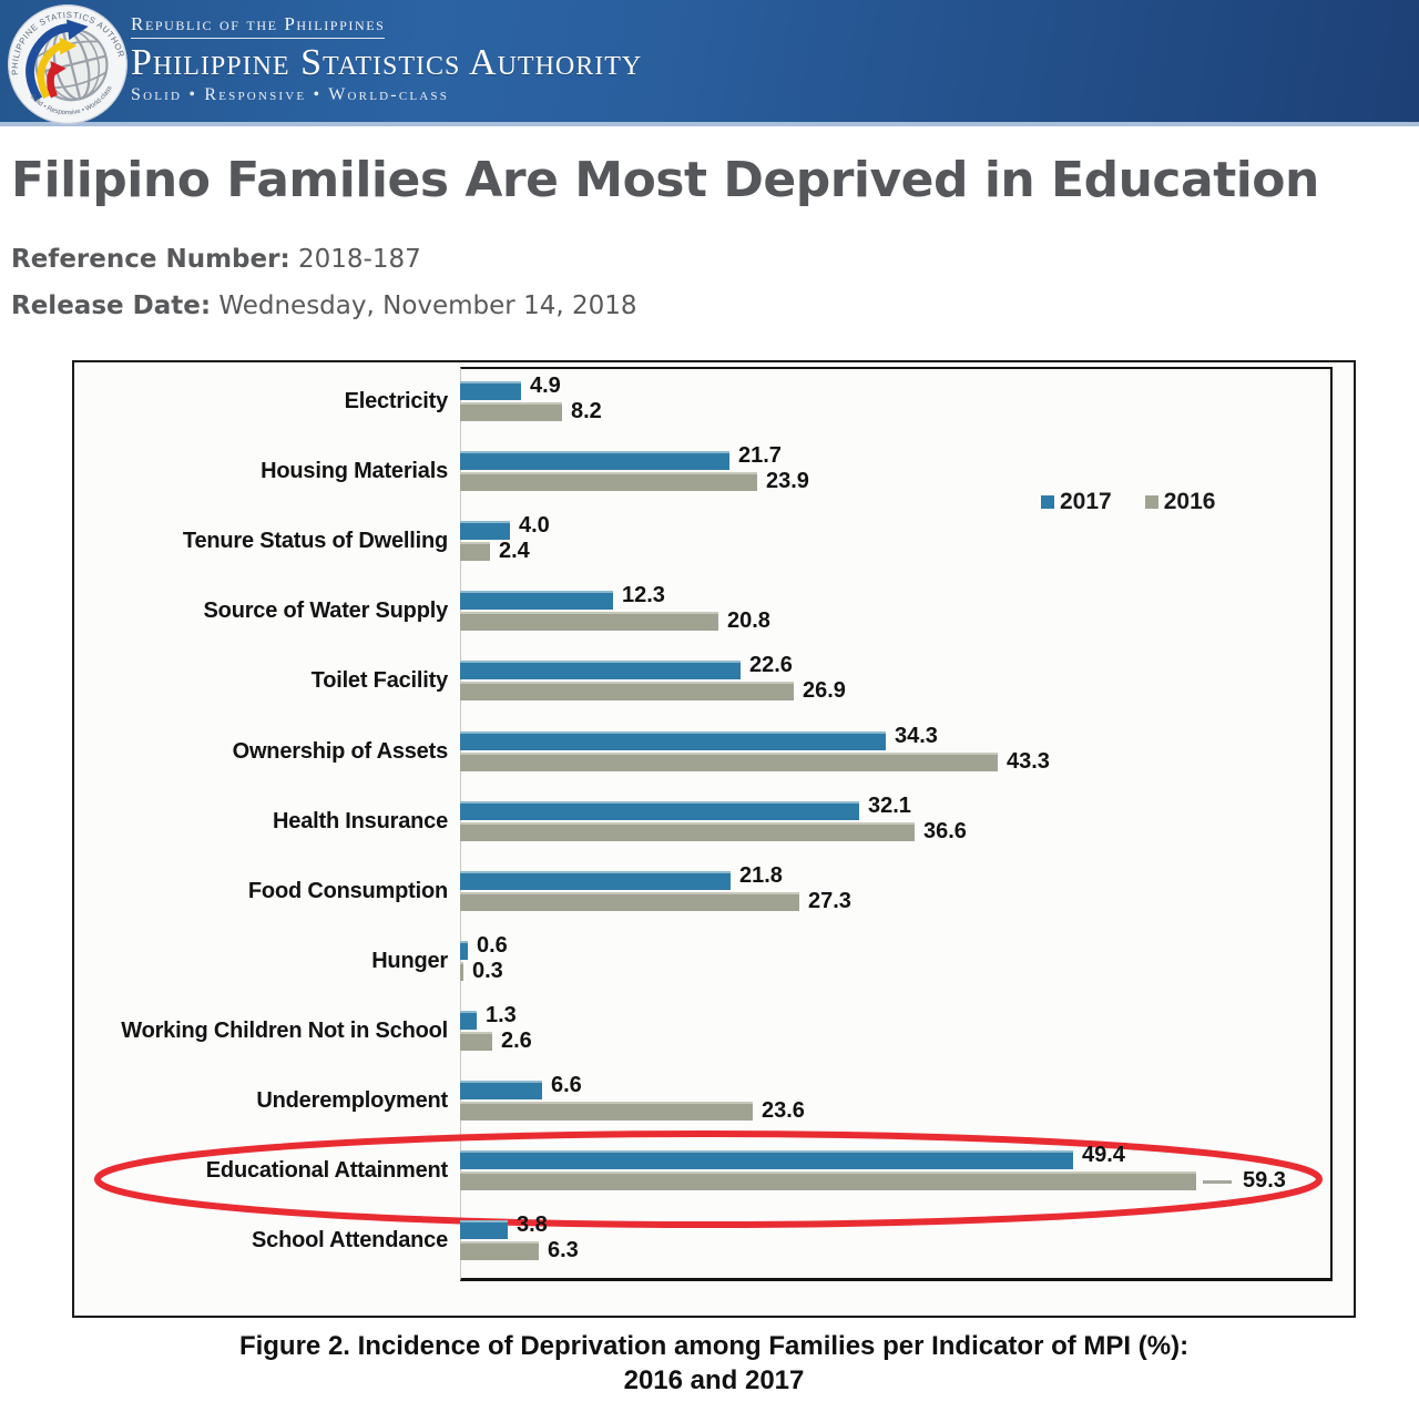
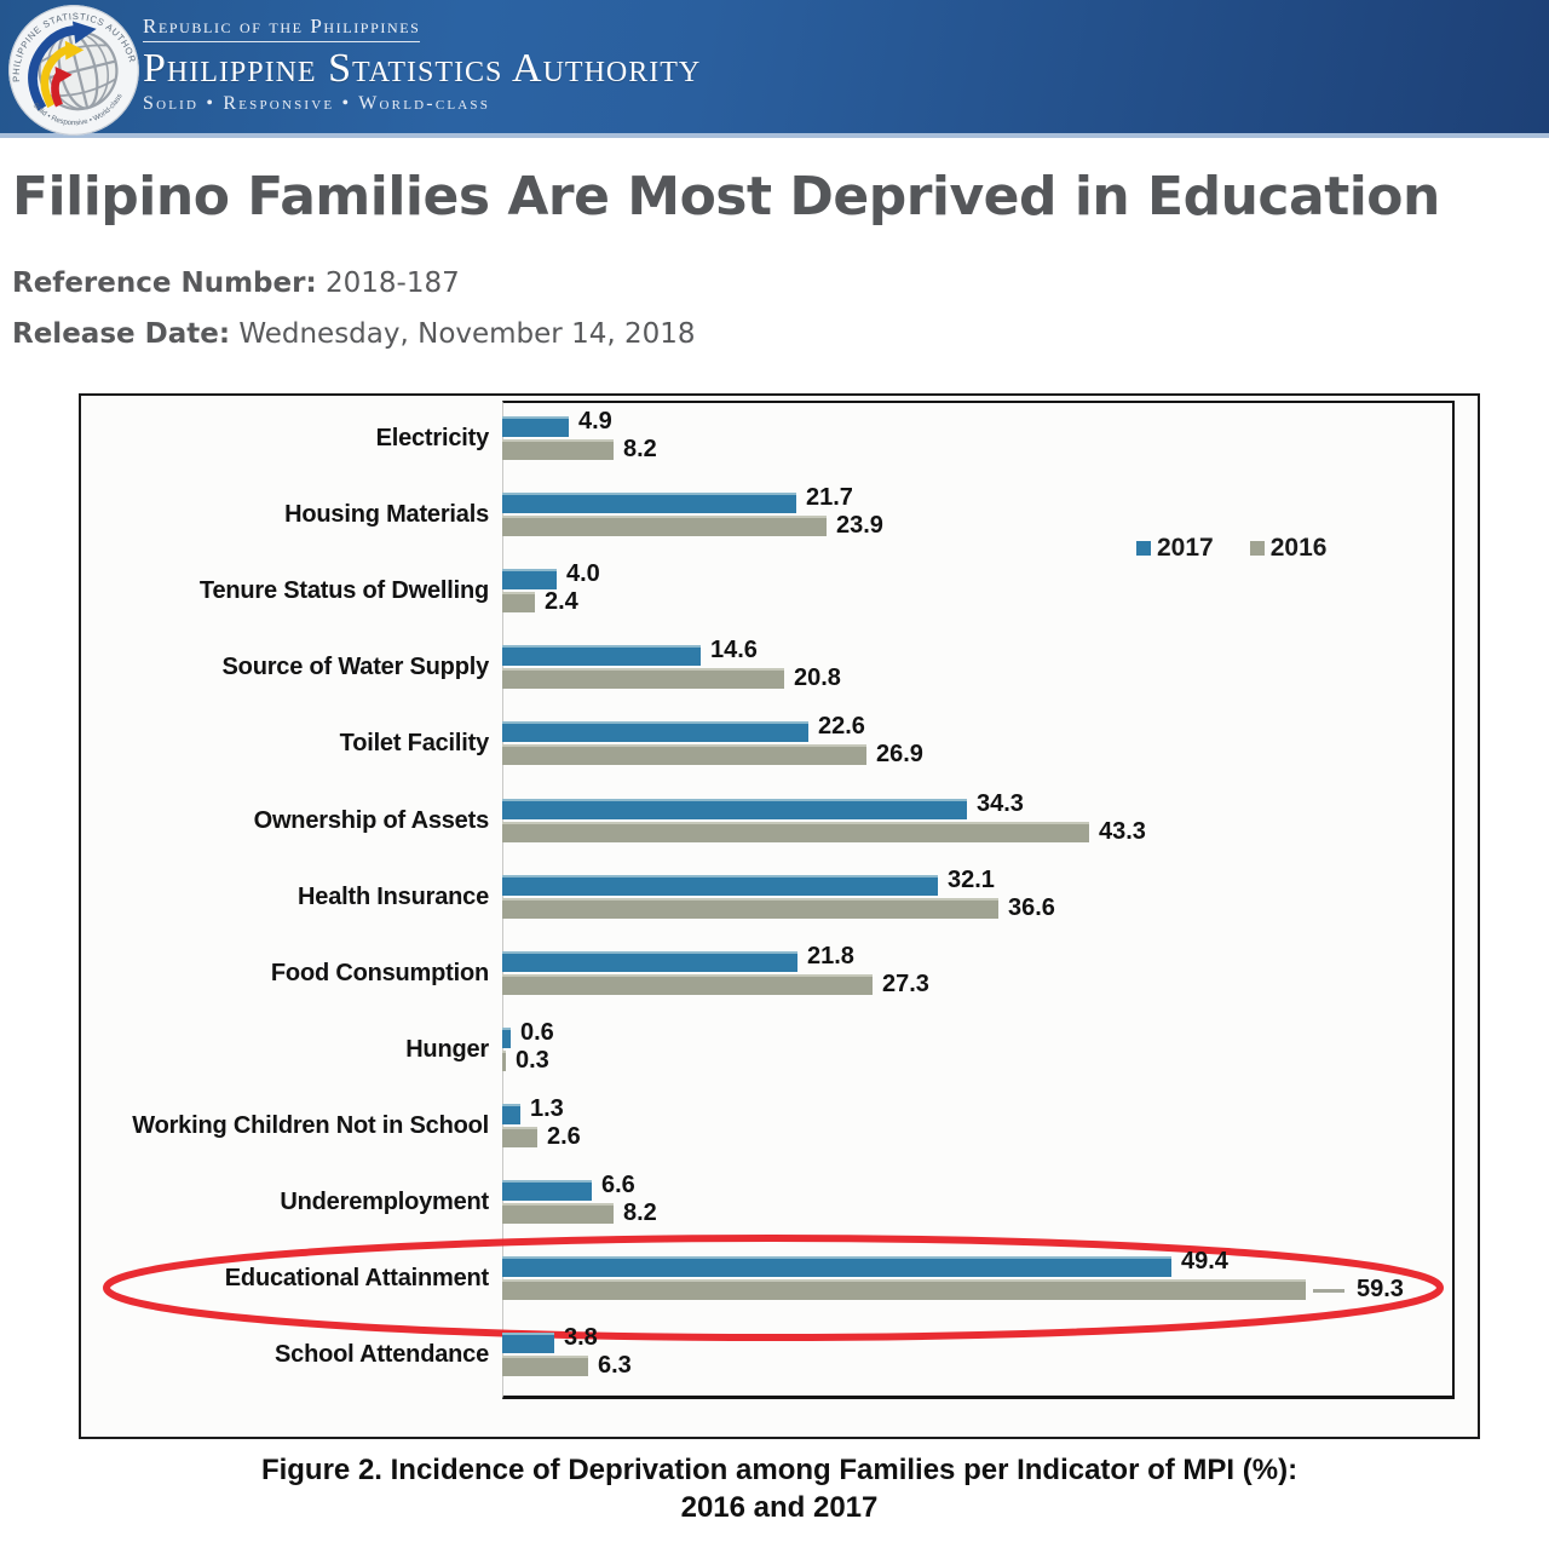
2017/Source of Water Supply: 12.3 -> 14.6
2016/Underemployment: 23.6 -> 8.2
